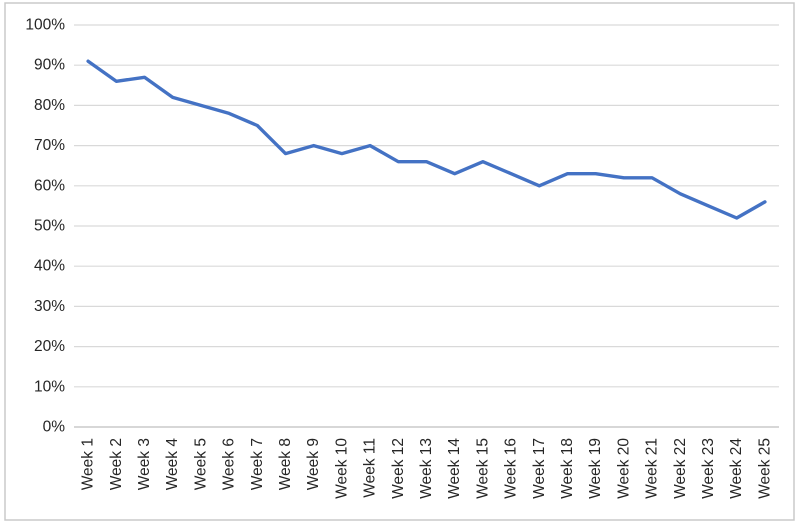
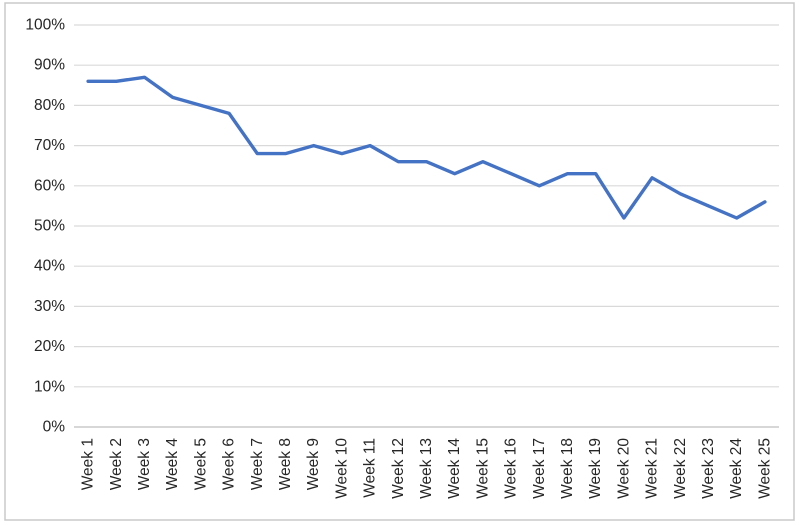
Week 1: 91% -> 86%
Week 7: 75% -> 68%
Week 20: 62% -> 52%
